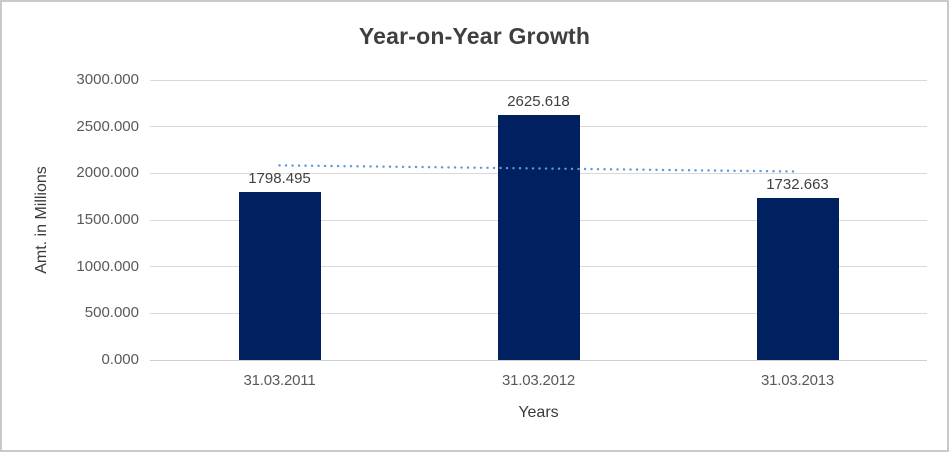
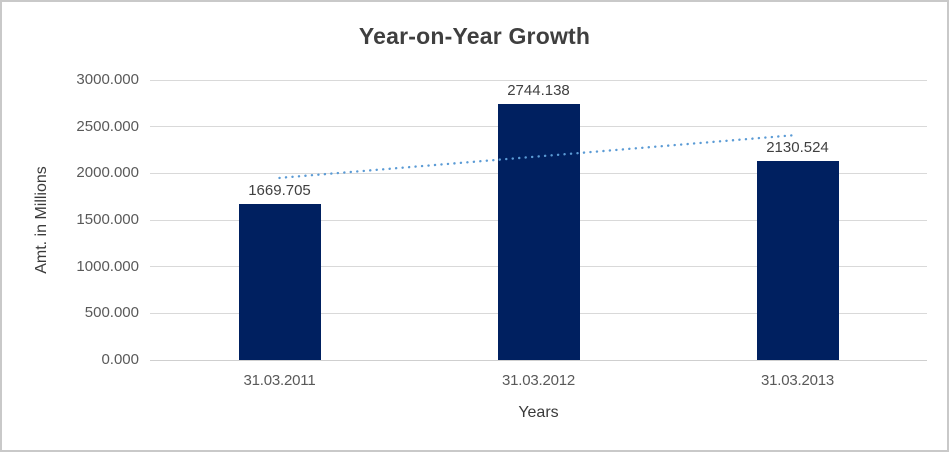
31.03.2011: 1798.495 -> 1669.705
31.03.2012: 2625.618 -> 2744.138
31.03.2013: 1732.663 -> 2130.524
